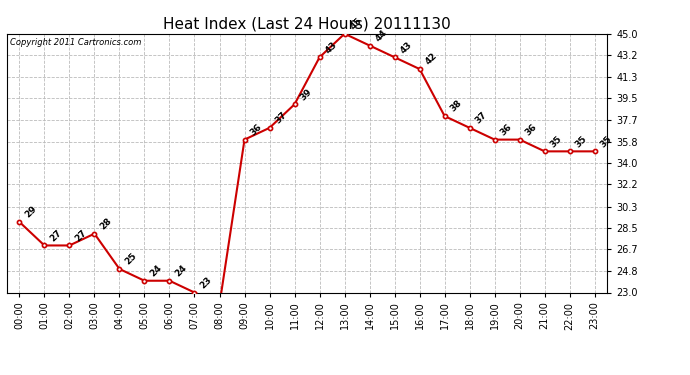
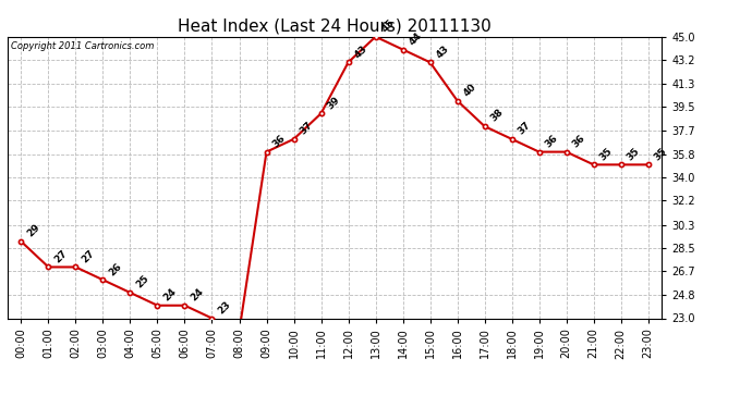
03:00: 28 -> 26
16:00: 42 -> 40
